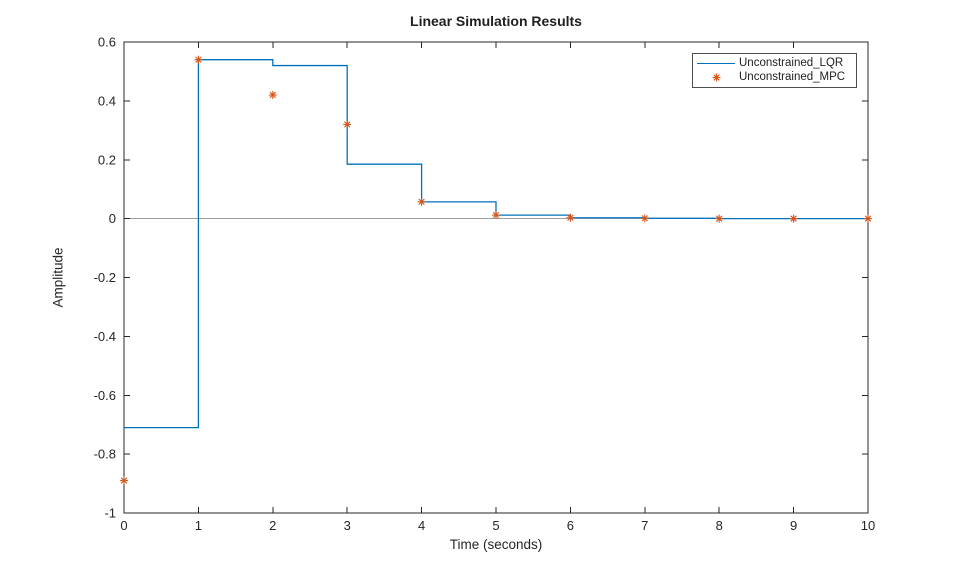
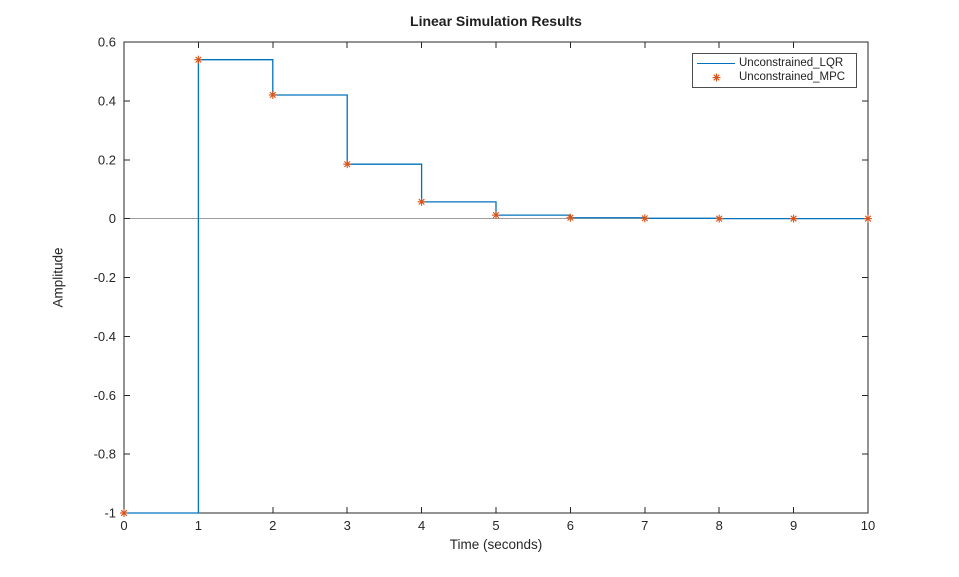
Unconstrained_LQR/0: -0.71 -> -1.00
Unconstrained_MPC/0: -0.89 -> -1.00
Unconstrained_LQR/2: 0.52 -> 0.42
Unconstrained_MPC/3: 0.32 -> 0.18
